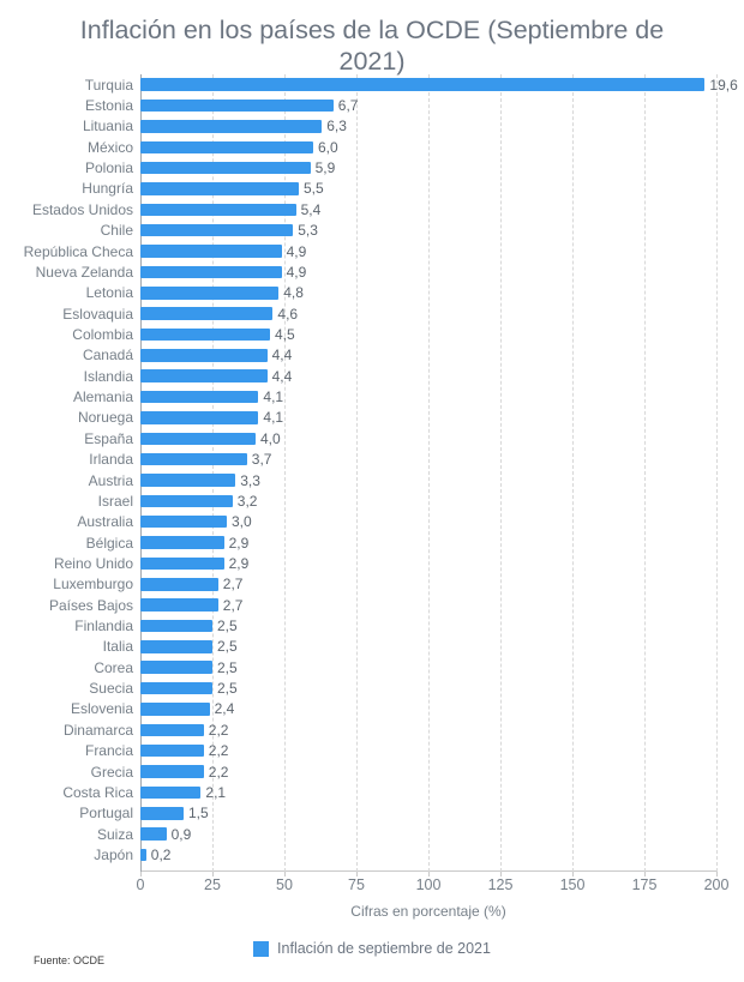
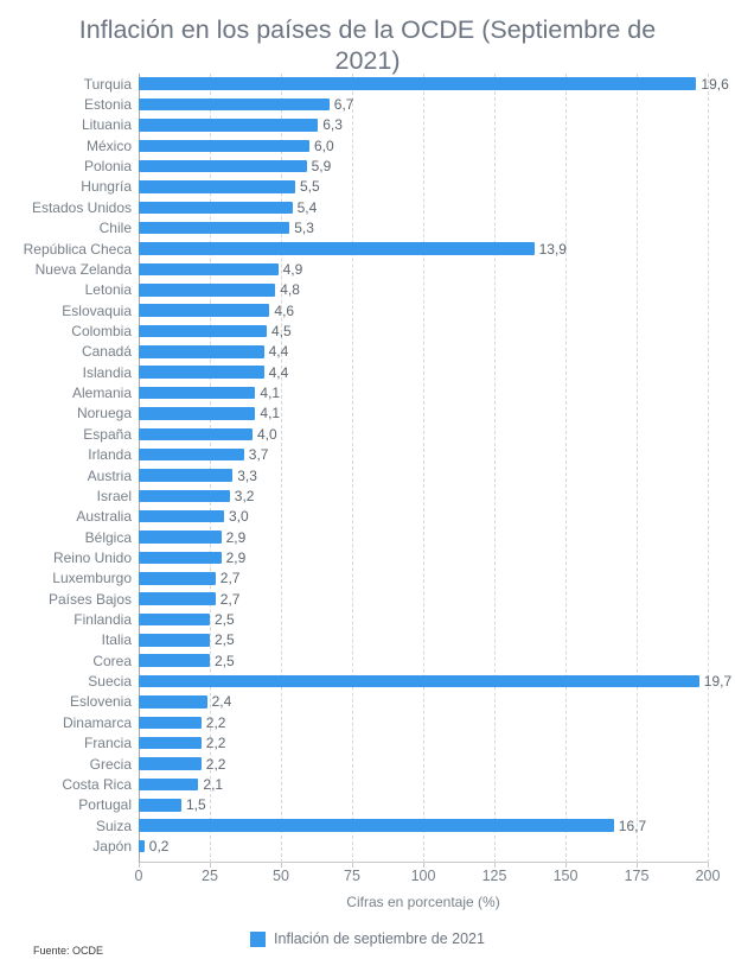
República Checa: 4,9 -> 13,9
Suecia: 2,5 -> 19,7
Suiza: 0,9 -> 16,7
